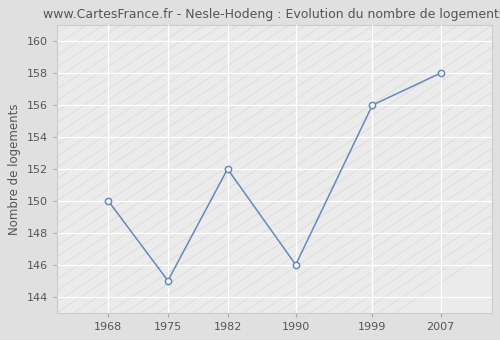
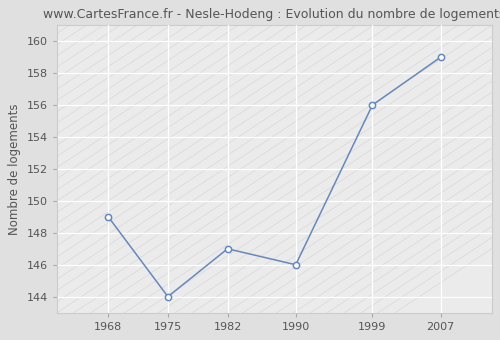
1968: 150 -> 149
1975: 145 -> 144
1982: 152 -> 147
2007: 158 -> 159
